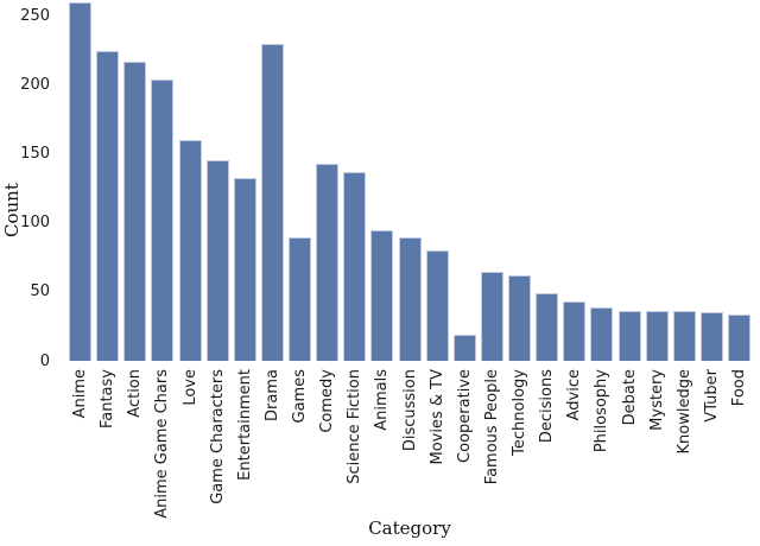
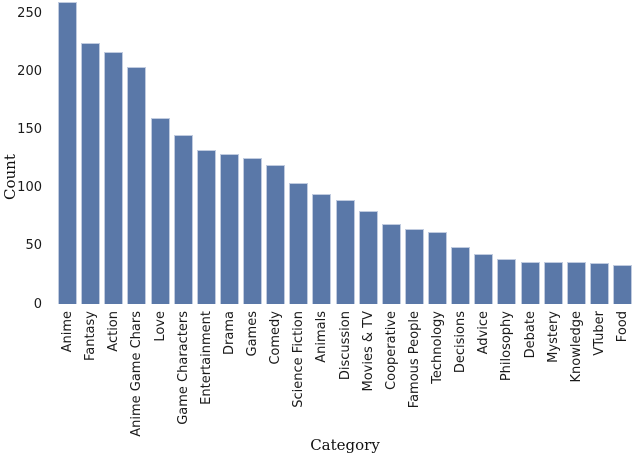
Drama: 230 -> 129
Games: 90 -> 126
Comedy: 143 -> 120
Science Fiction: 137 -> 104
Cooperative: 19 -> 69
